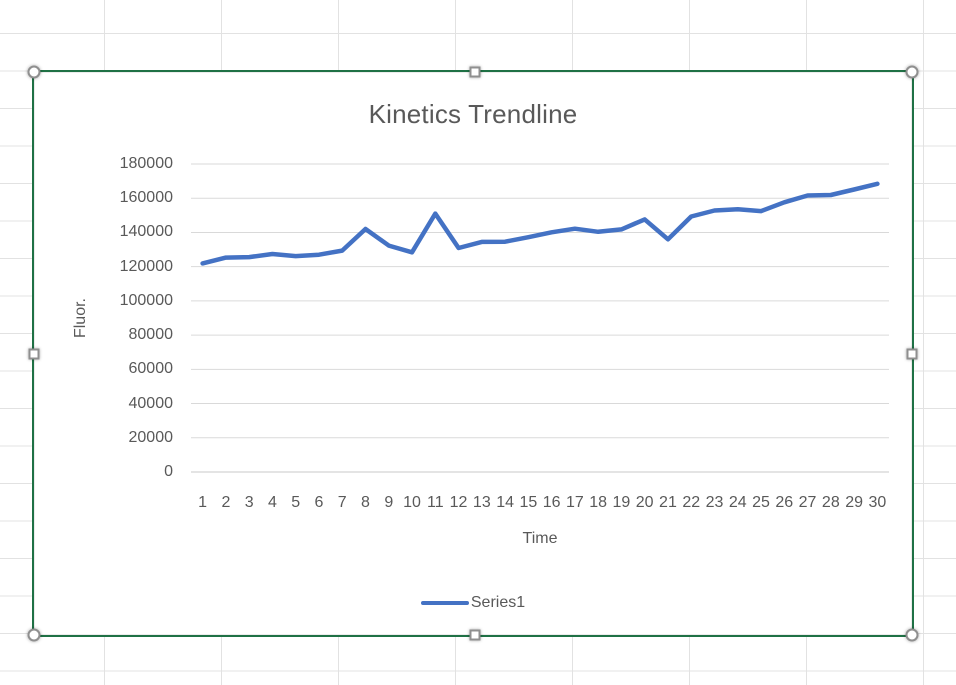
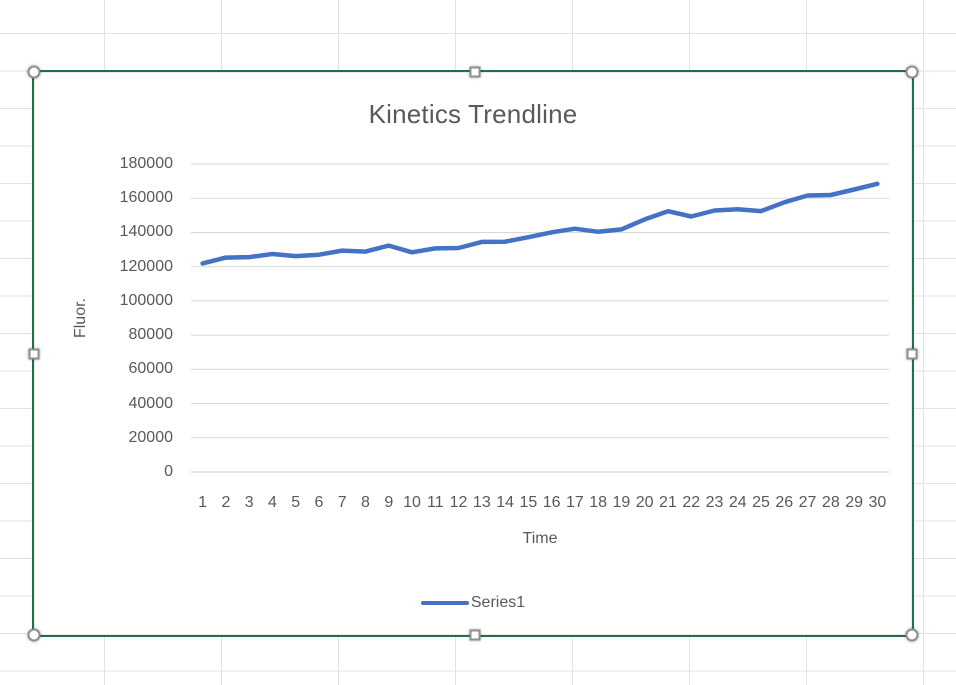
8: 142000 -> 129000
11: 151000 -> 131000
21: 136000 -> 152000
